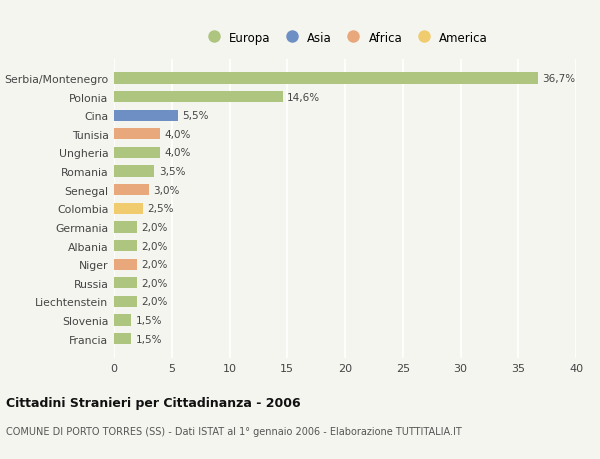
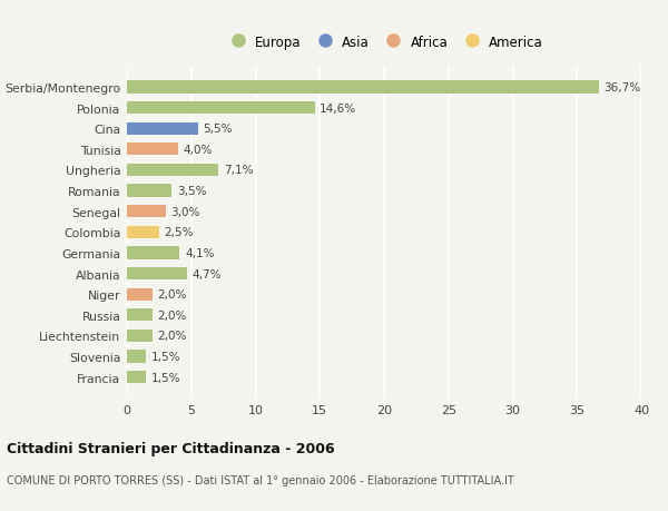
Ungheria: 4,0% -> 7,1%
Germania: 2,0% -> 4,1%
Albania: 2,0% -> 4,7%
